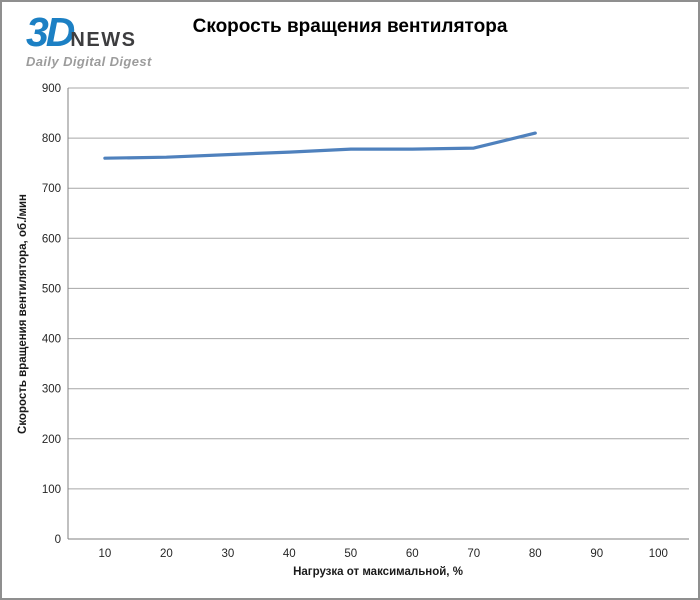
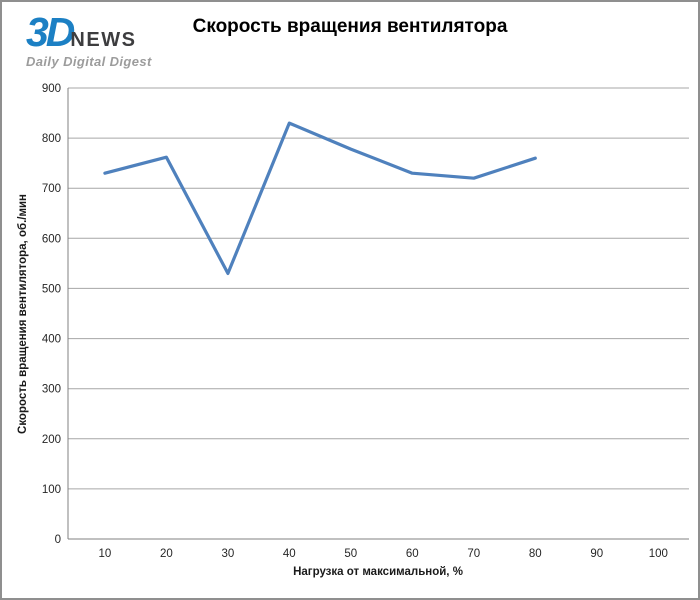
10: 760 -> 730
30: 770 -> 530
40: 770 -> 830
60: 780 -> 730
70: 780 -> 720
80: 810 -> 760
